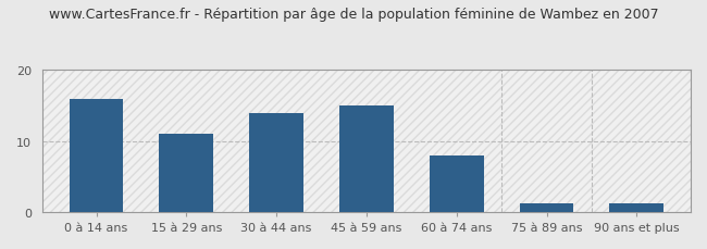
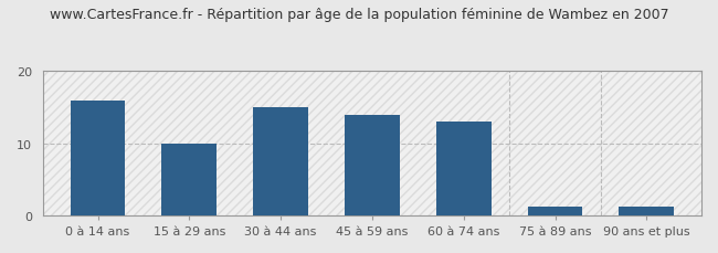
15 à 29 ans: 11.0 -> 10.0
30 à 44 ans: 14.0 -> 15.0
45 à 59 ans: 15.0 -> 14.0
60 à 74 ans: 8.0 -> 13.0
